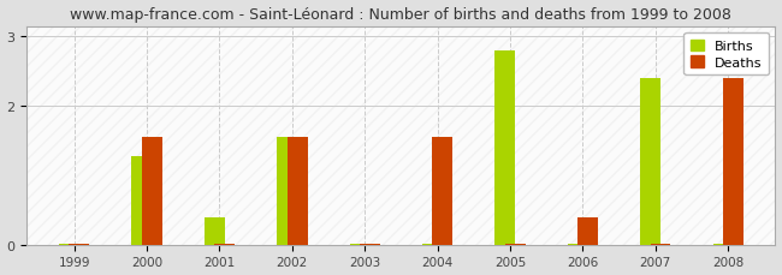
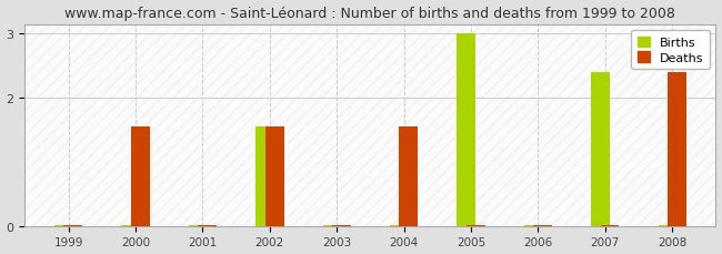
Births/2000: 1.28 -> 0.02
Births/2001: 0.40 -> 0.02
Births/2005: 2.80 -> 3.00
Deaths/2006: 0.40 -> 0.02
